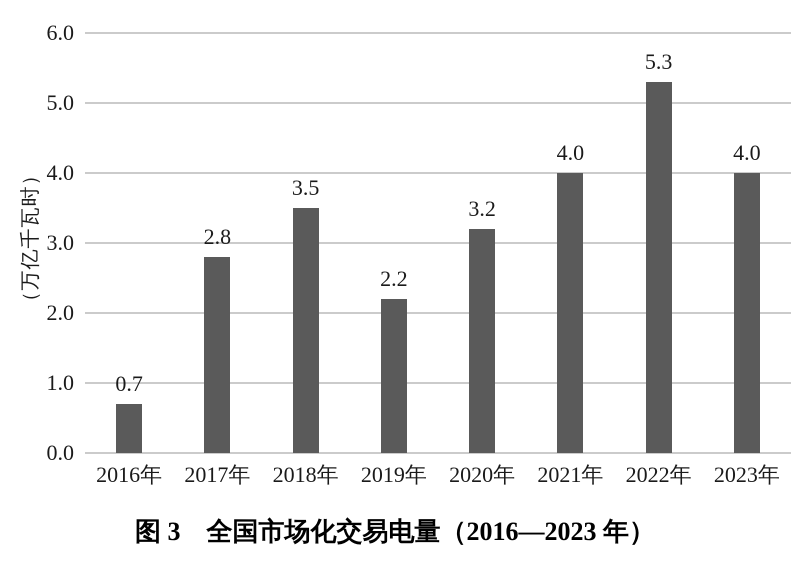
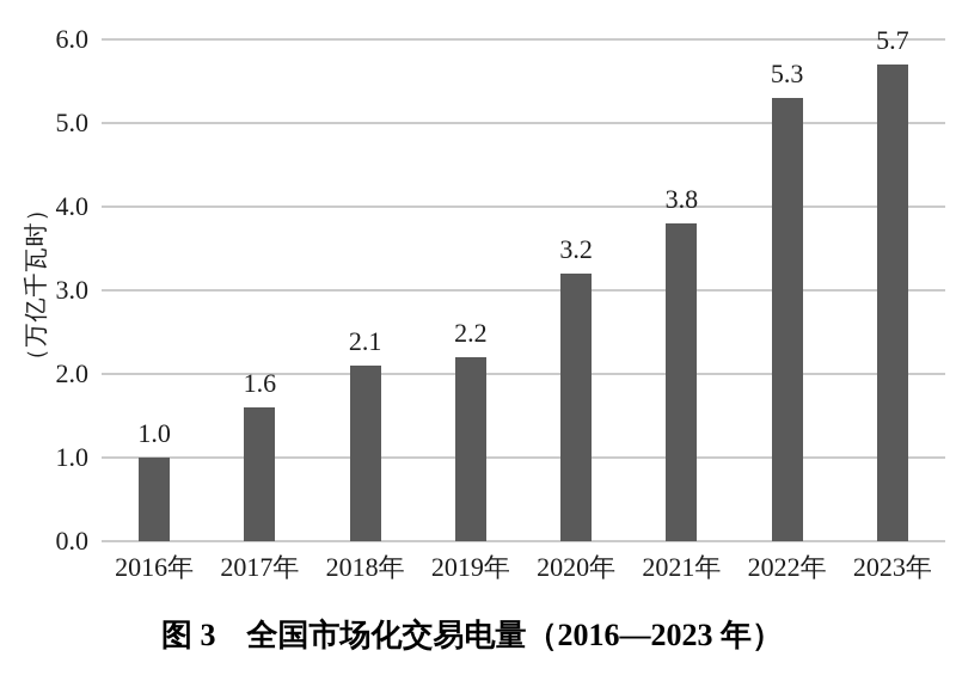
2016年: 0.7 -> 1.0
2017年: 2.8 -> 1.6
2018年: 3.5 -> 2.1
2021年: 4.0 -> 3.8
2023年: 4.0 -> 5.7
